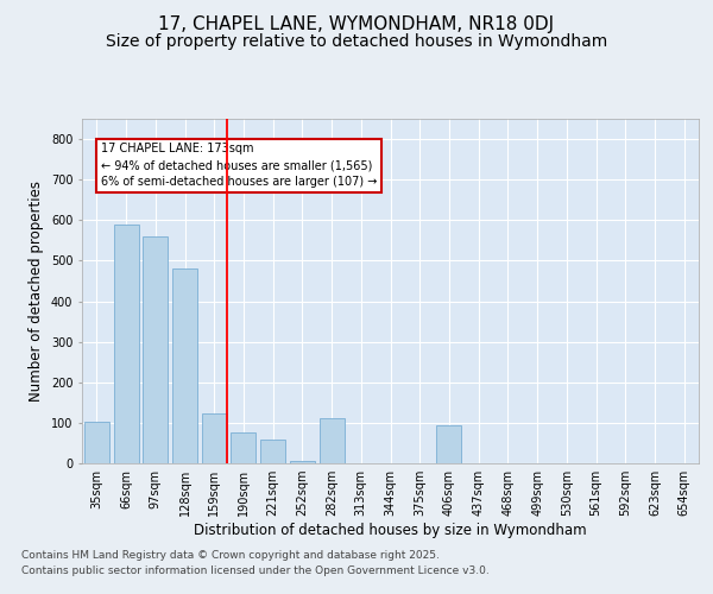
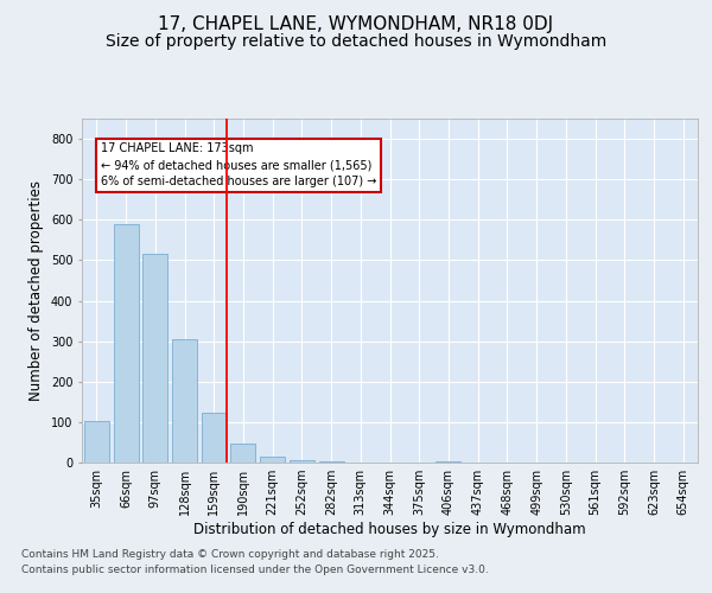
97sqm: 560 -> 515
128sqm: 480 -> 305
190sqm: 75 -> 47
221sqm: 60 -> 16
282sqm: 110 -> 4
406sqm: 95 -> 4
